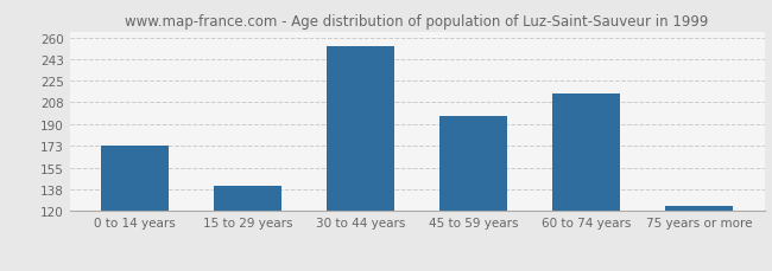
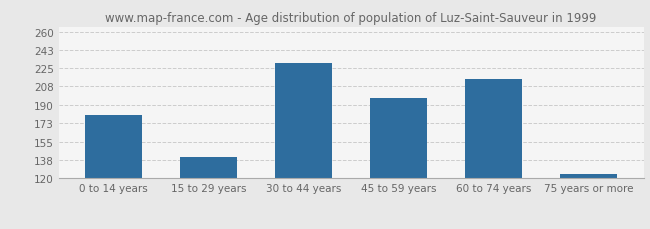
0 to 14 years: 173 -> 181
30 to 44 years: 253 -> 230
